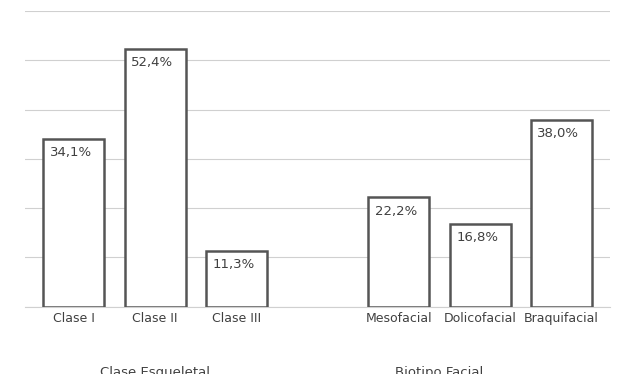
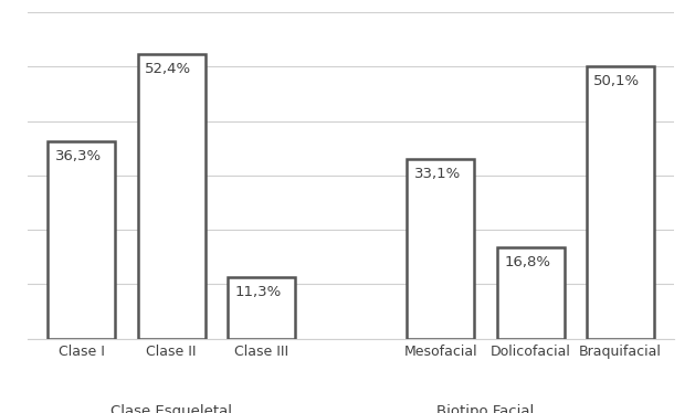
Clase I: 34,1% -> 36,3%
Mesofacial: 22,2% -> 33,1%
Braquifacial: 38,0% -> 50,1%
